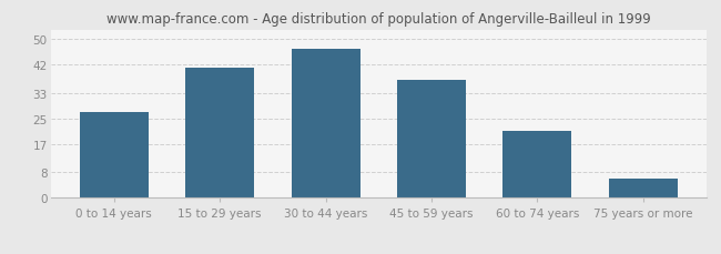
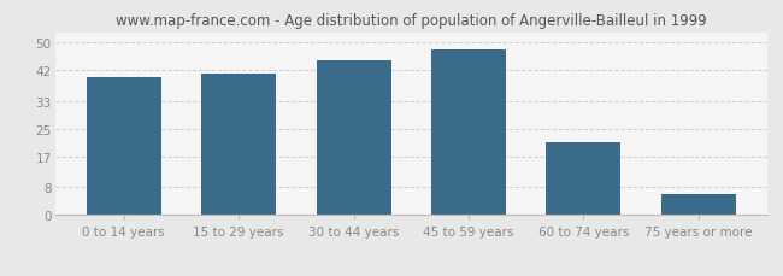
0 to 14 years: 27 -> 40
30 to 44 years: 47 -> 45
45 to 59 years: 37 -> 48
